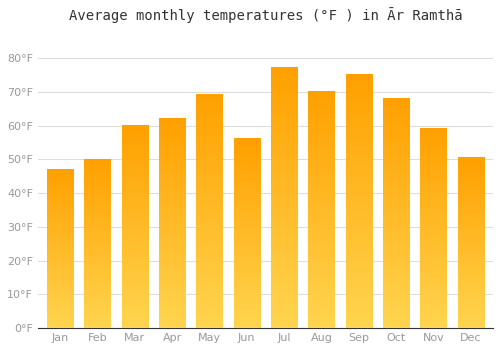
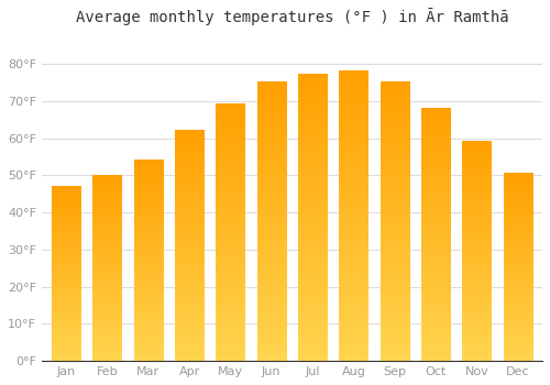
Mar: 60.0°F -> 54.0°F
Jun: 56.0°F -> 75.0°F
Aug: 70.0°F -> 78.0°F
